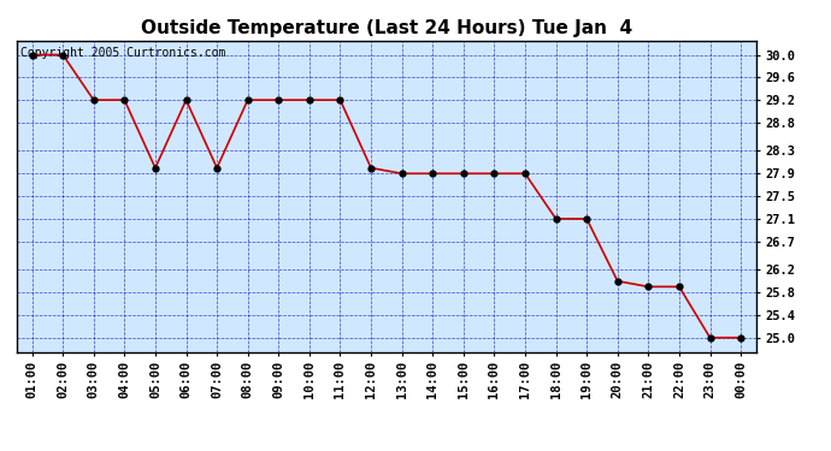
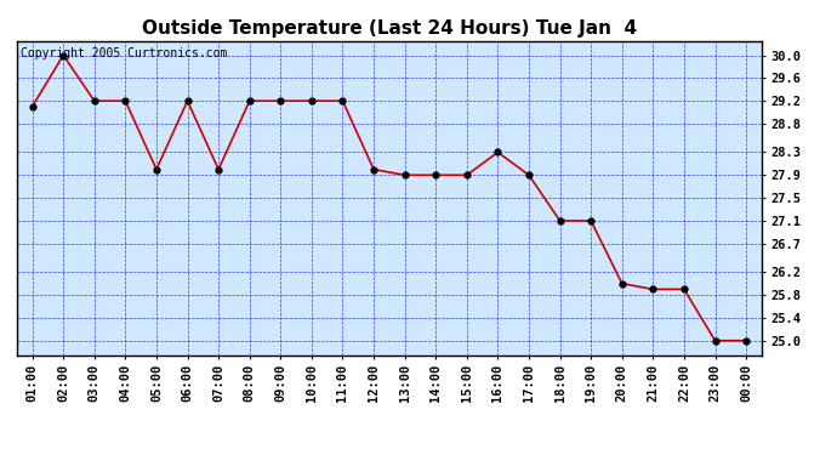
01:00: 30.0 -> 29.1
16:00: 27.9 -> 28.3
